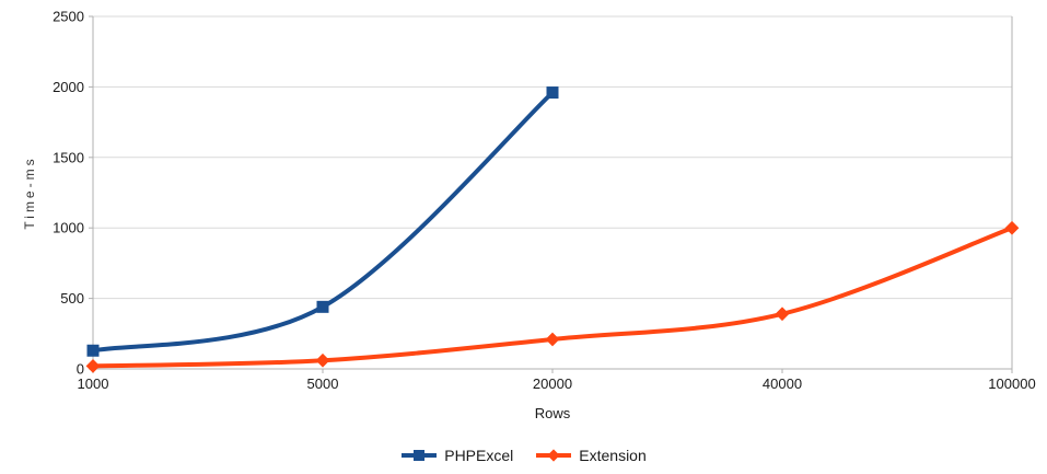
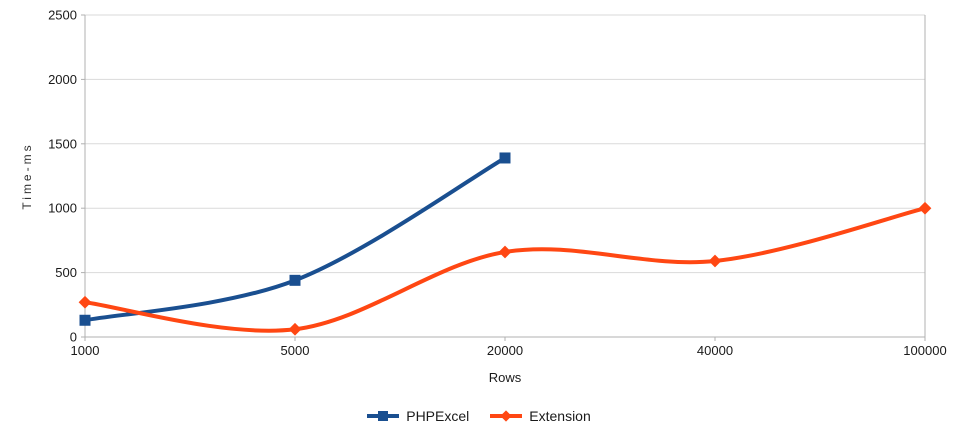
Extension/1000: 20 -> 270
PHPExcel/20000: 1960 -> 1390
Extension/20000: 210 -> 660
Extension/40000: 390 -> 590
